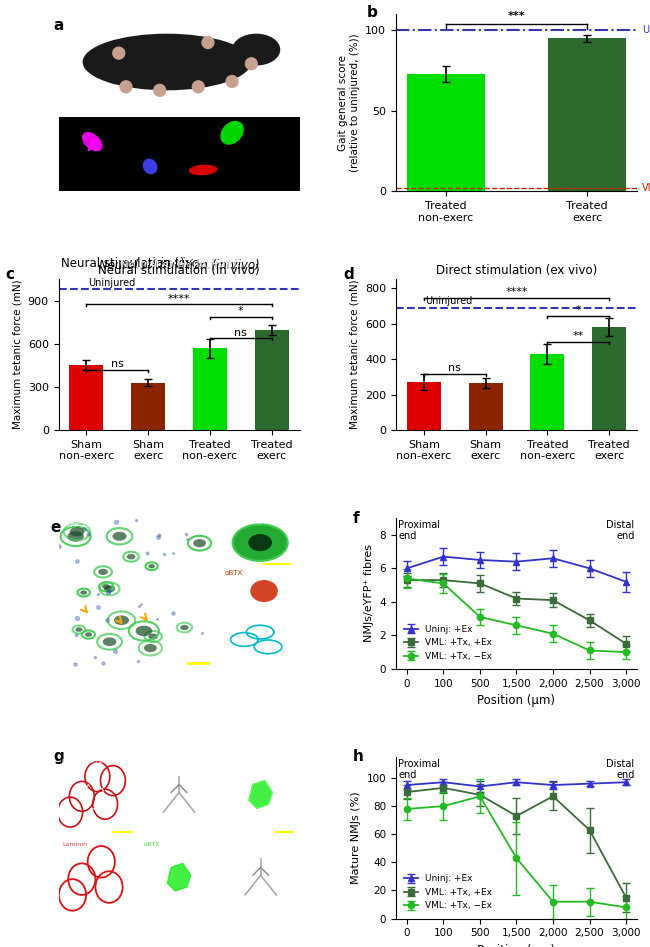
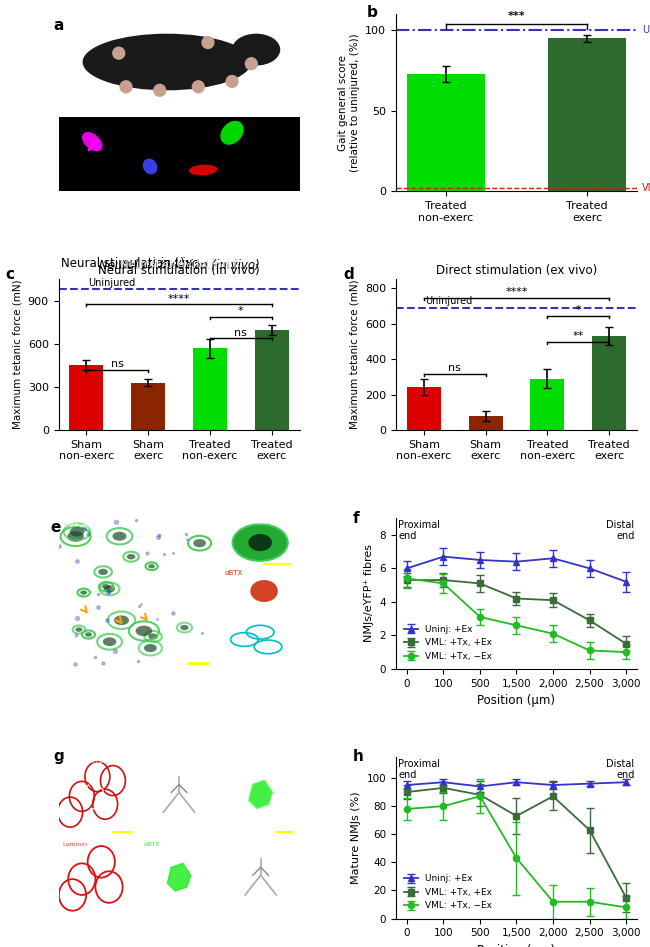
Direct stimulation (ex vivo)/Sham non-exerc: 270 -> 240
Direct stimulation (ex vivo)/Sham exerc: 260 -> 80
Direct stimulation (ex vivo)/Treated non-exerc: 430 -> 290
Direct stimulation (ex vivo)/Treated exerc: 580 -> 530
